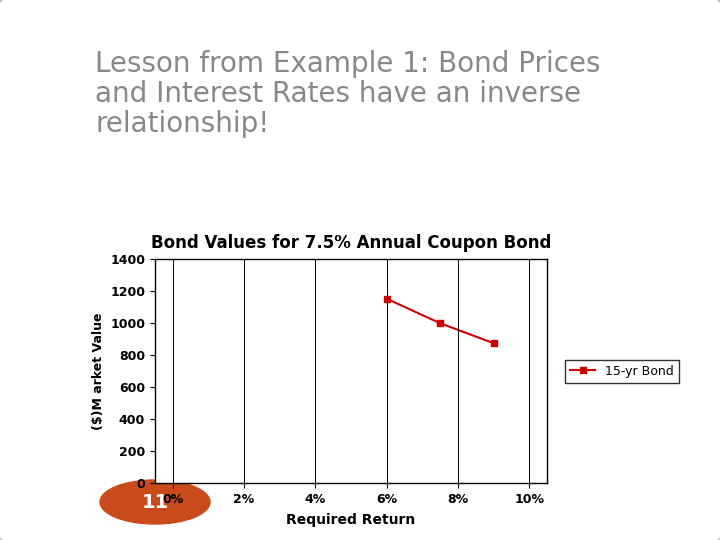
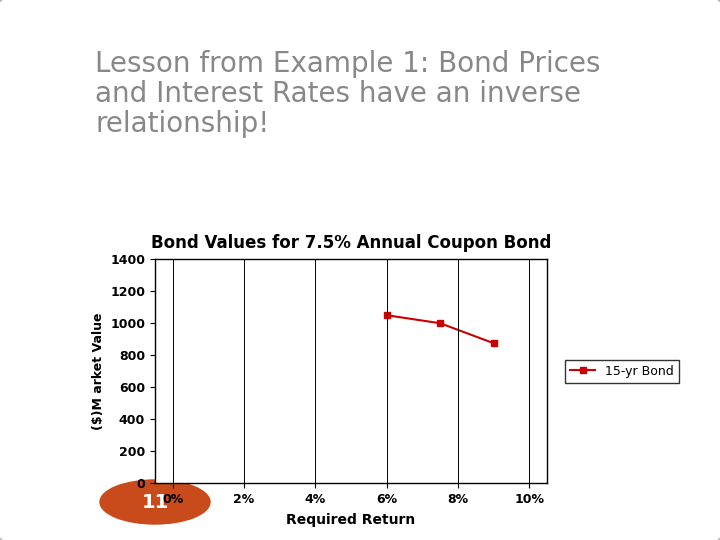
6%: 1150 -> 1050
